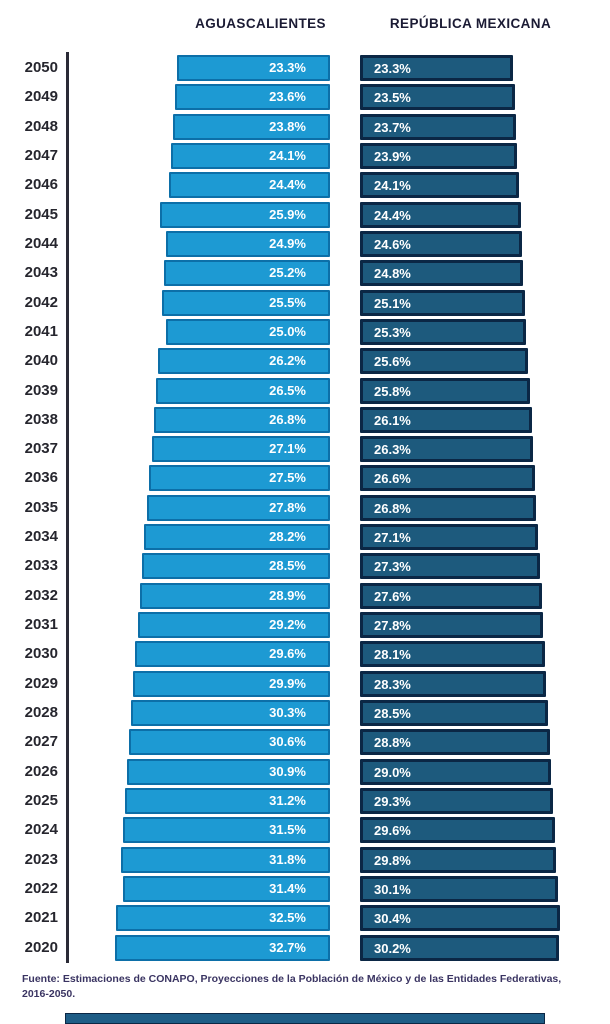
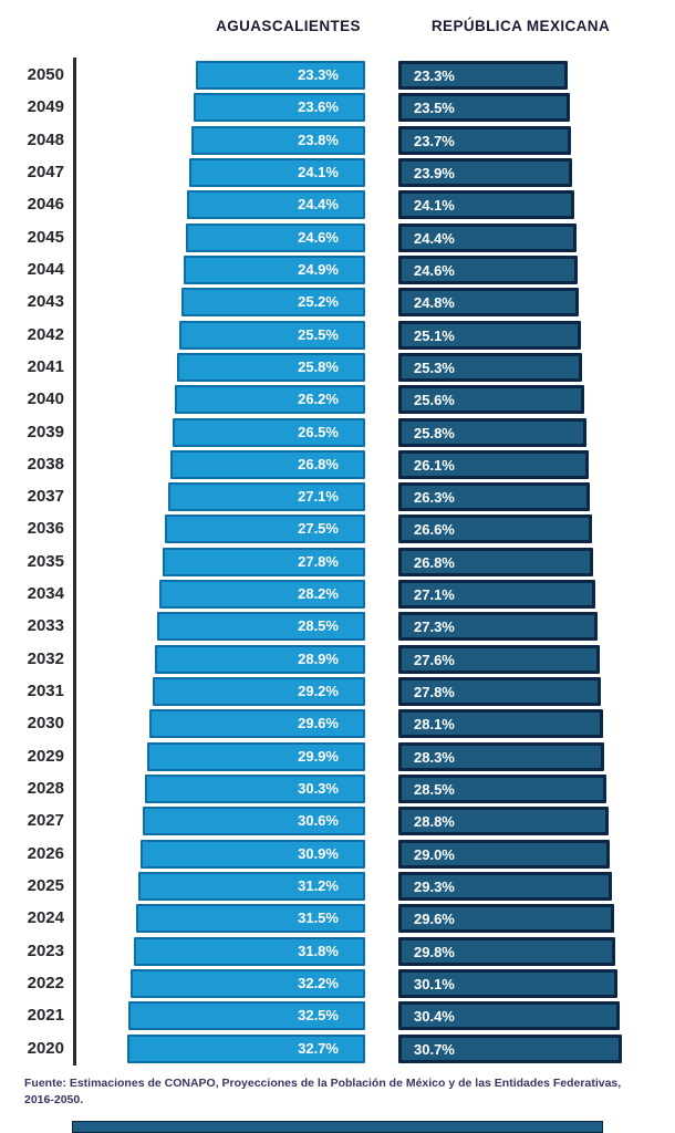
AGUASCALIENTES/2045: 25.9% -> 24.6%
AGUASCALIENTES/2041: 25.0% -> 25.8%
AGUASCALIENTES/2022: 31.4% -> 32.2%
REPÚBLICA MEXICANA/2020: 30.2% -> 30.7%
